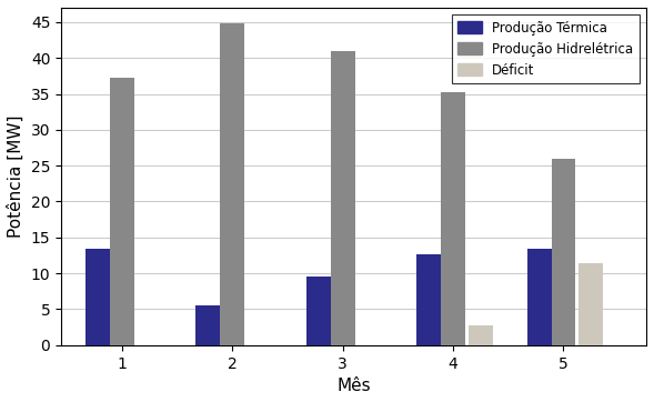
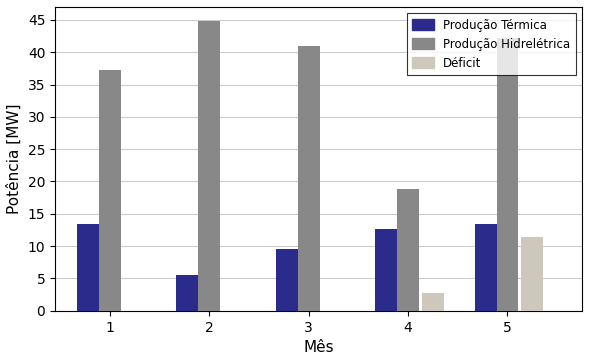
Produção Hidrelétrica/4: 35.2 -> 18.8
Produção Hidrelétrica/5: 26.0 -> 42.2
